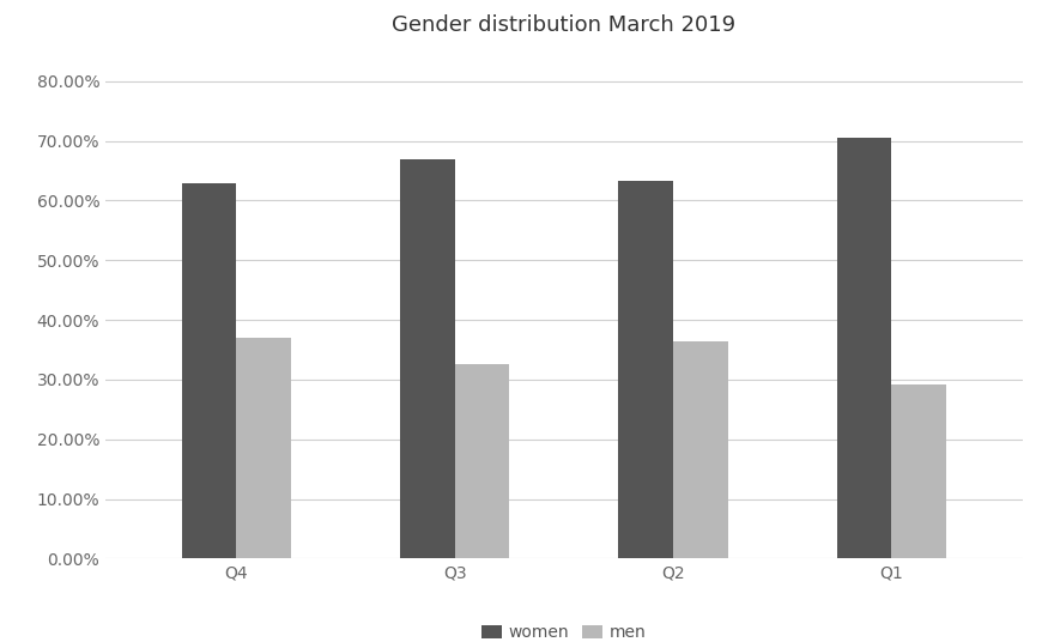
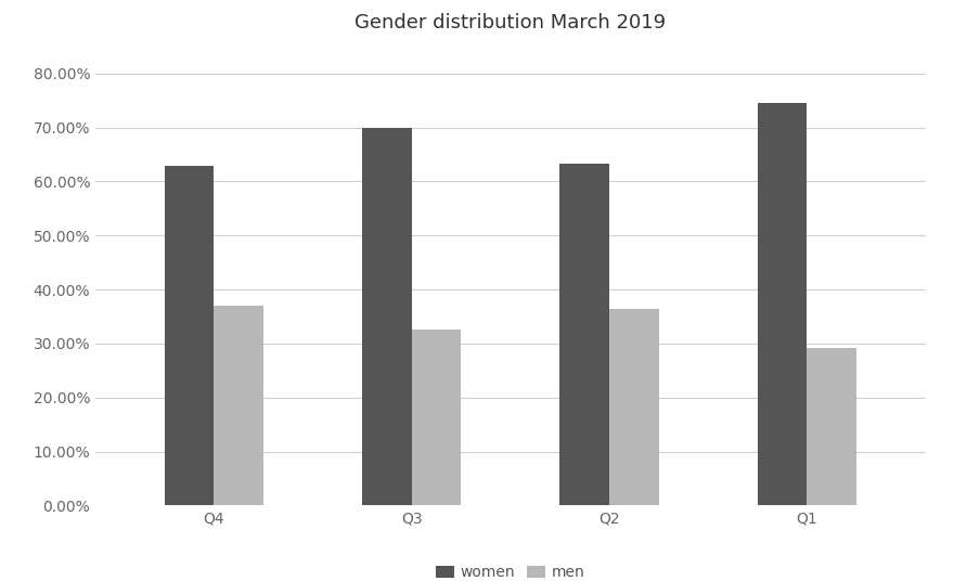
women/Q3: 67.0% -> 70.0%
women/Q1: 70.5% -> 74.5%
